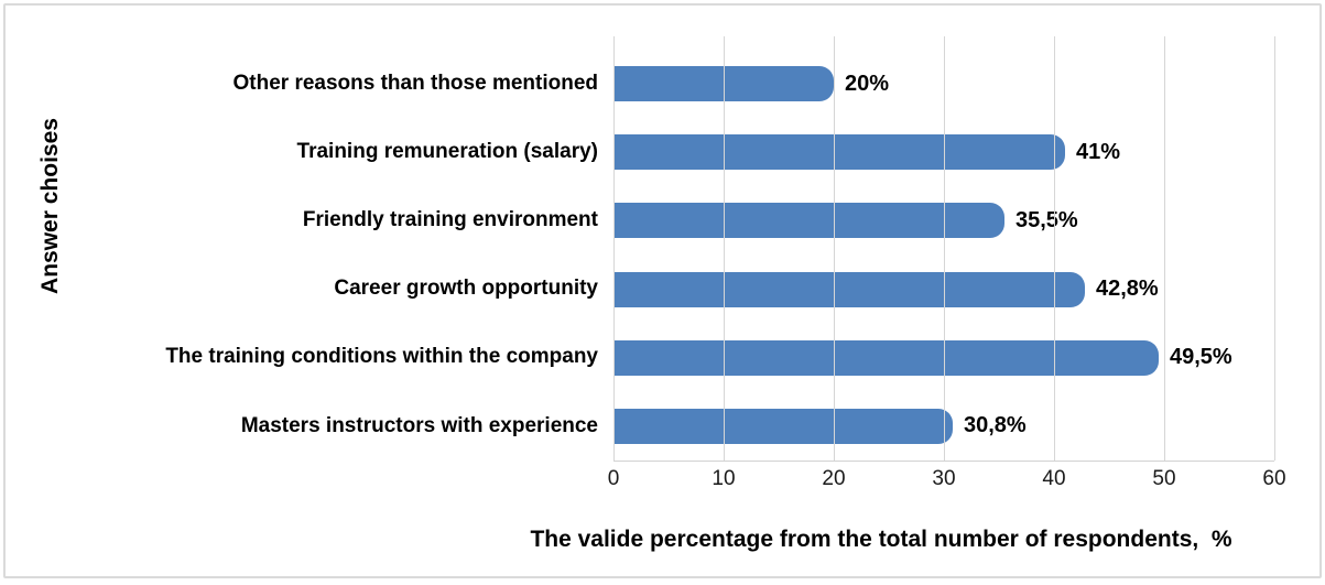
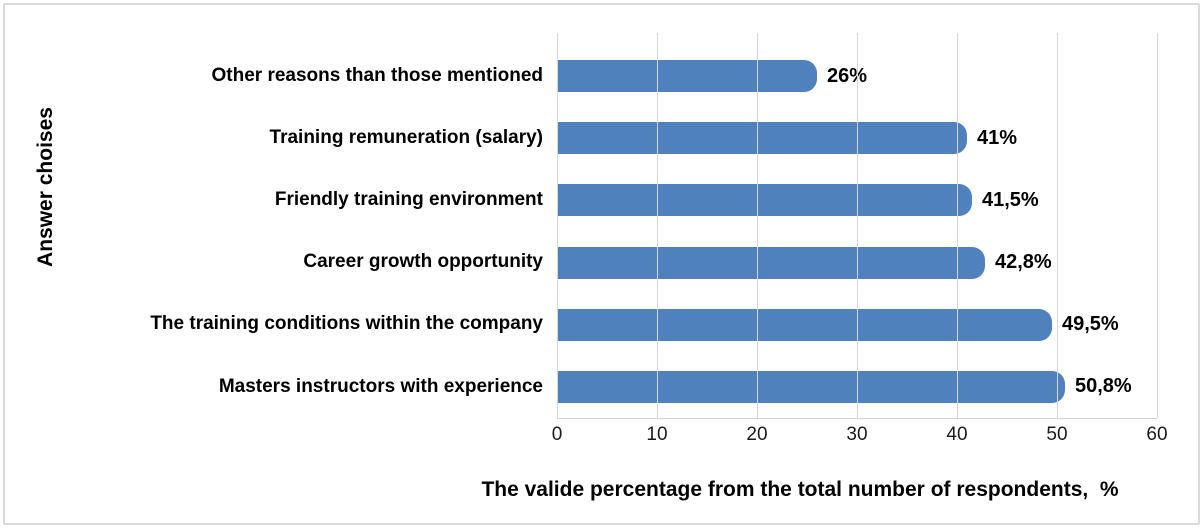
Other reasons than those mentioned: 20% -> 26%
Friendly training environment: 35,5% -> 41,5%
Masters instructors with experience: 30,8% -> 50,8%
